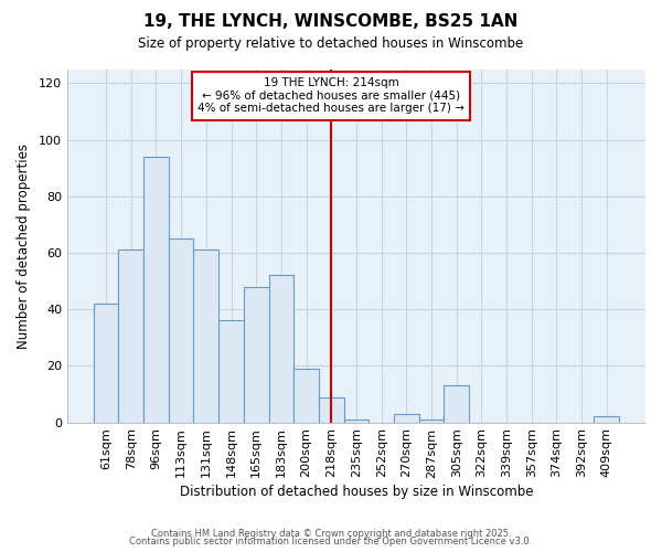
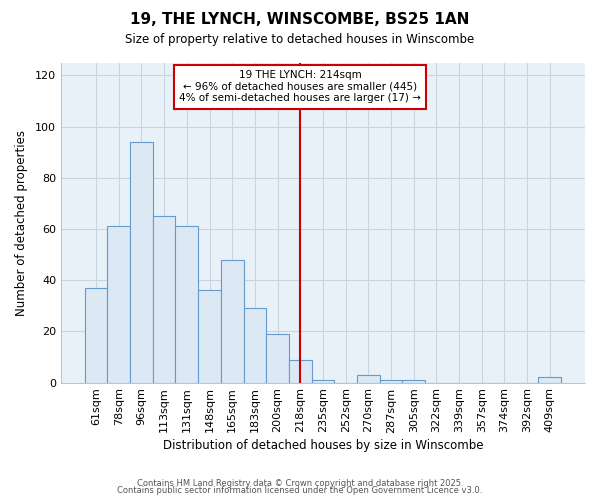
61sqm: 42 -> 37
183sqm: 52 -> 29
305sqm: 13 -> 1
